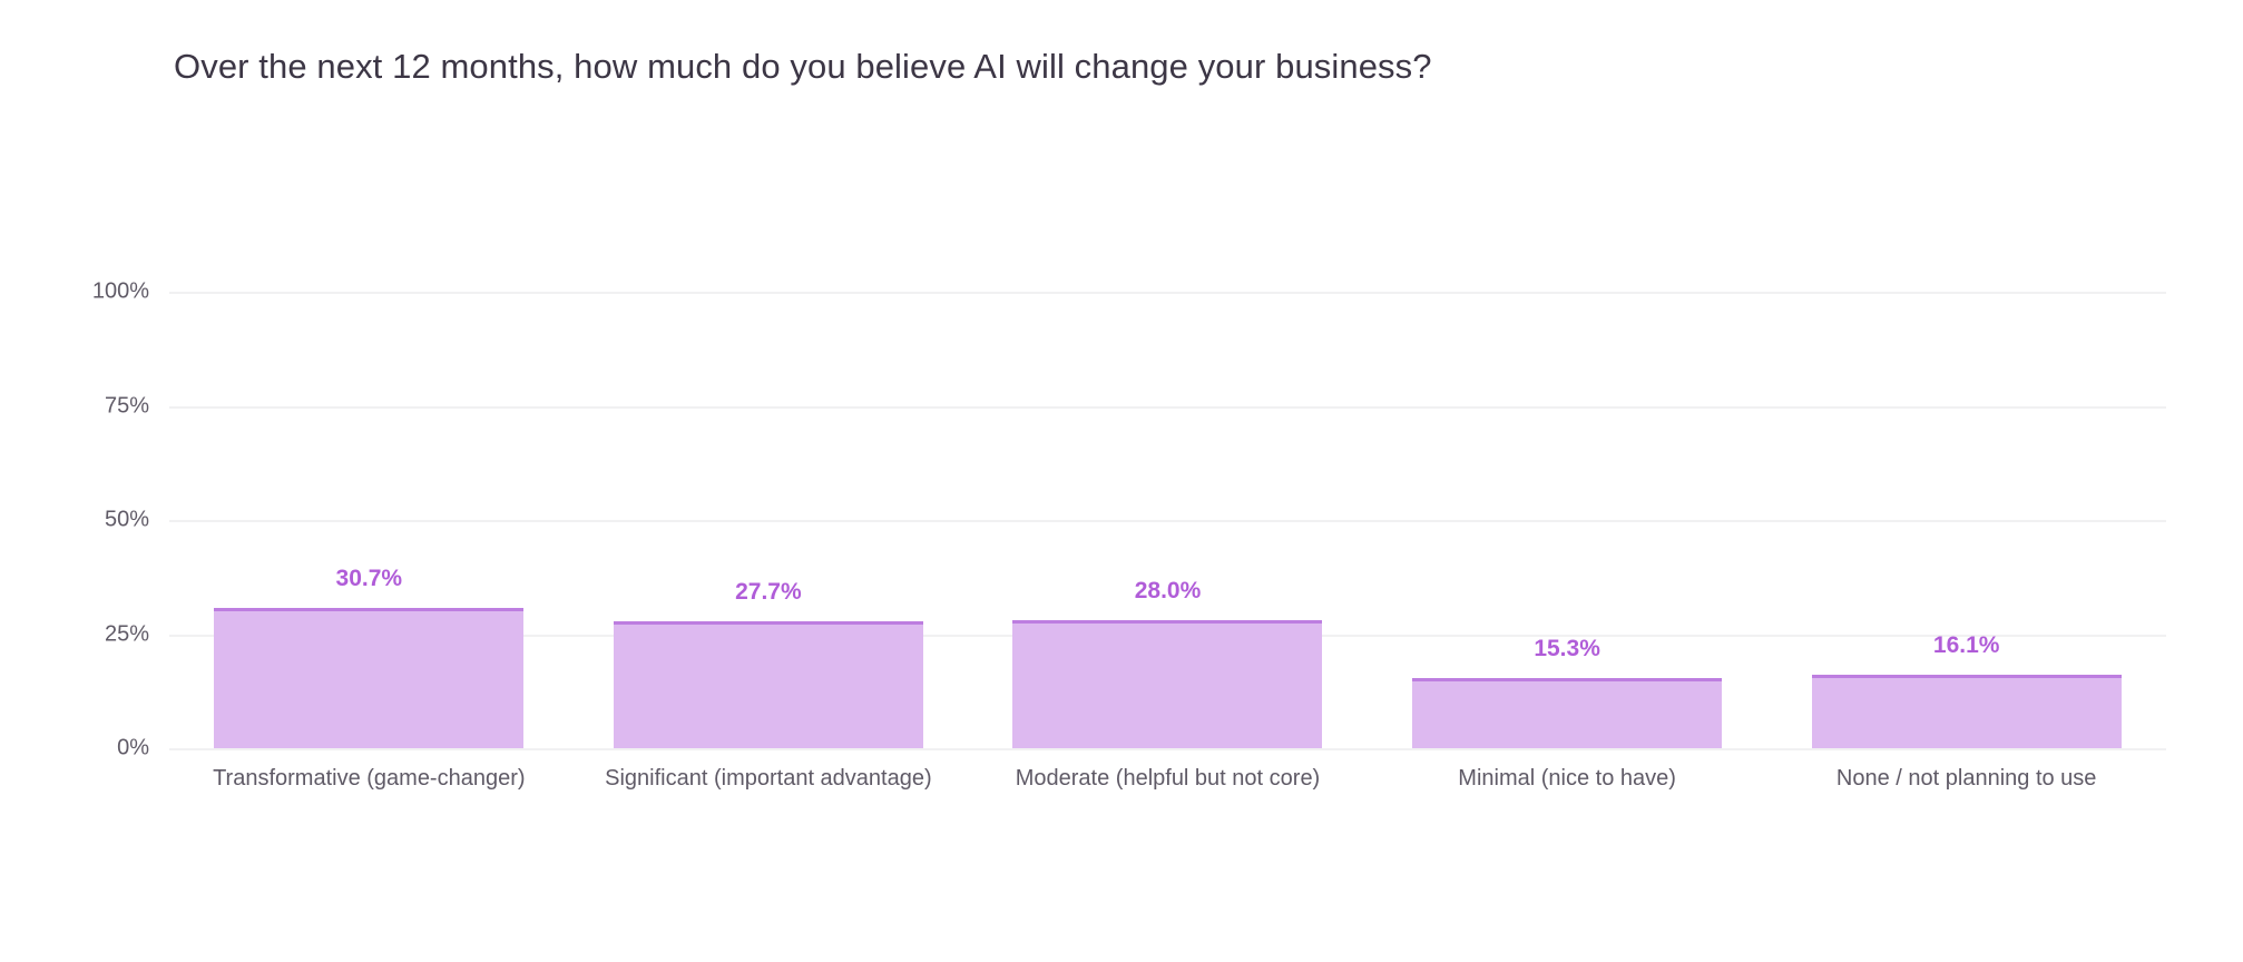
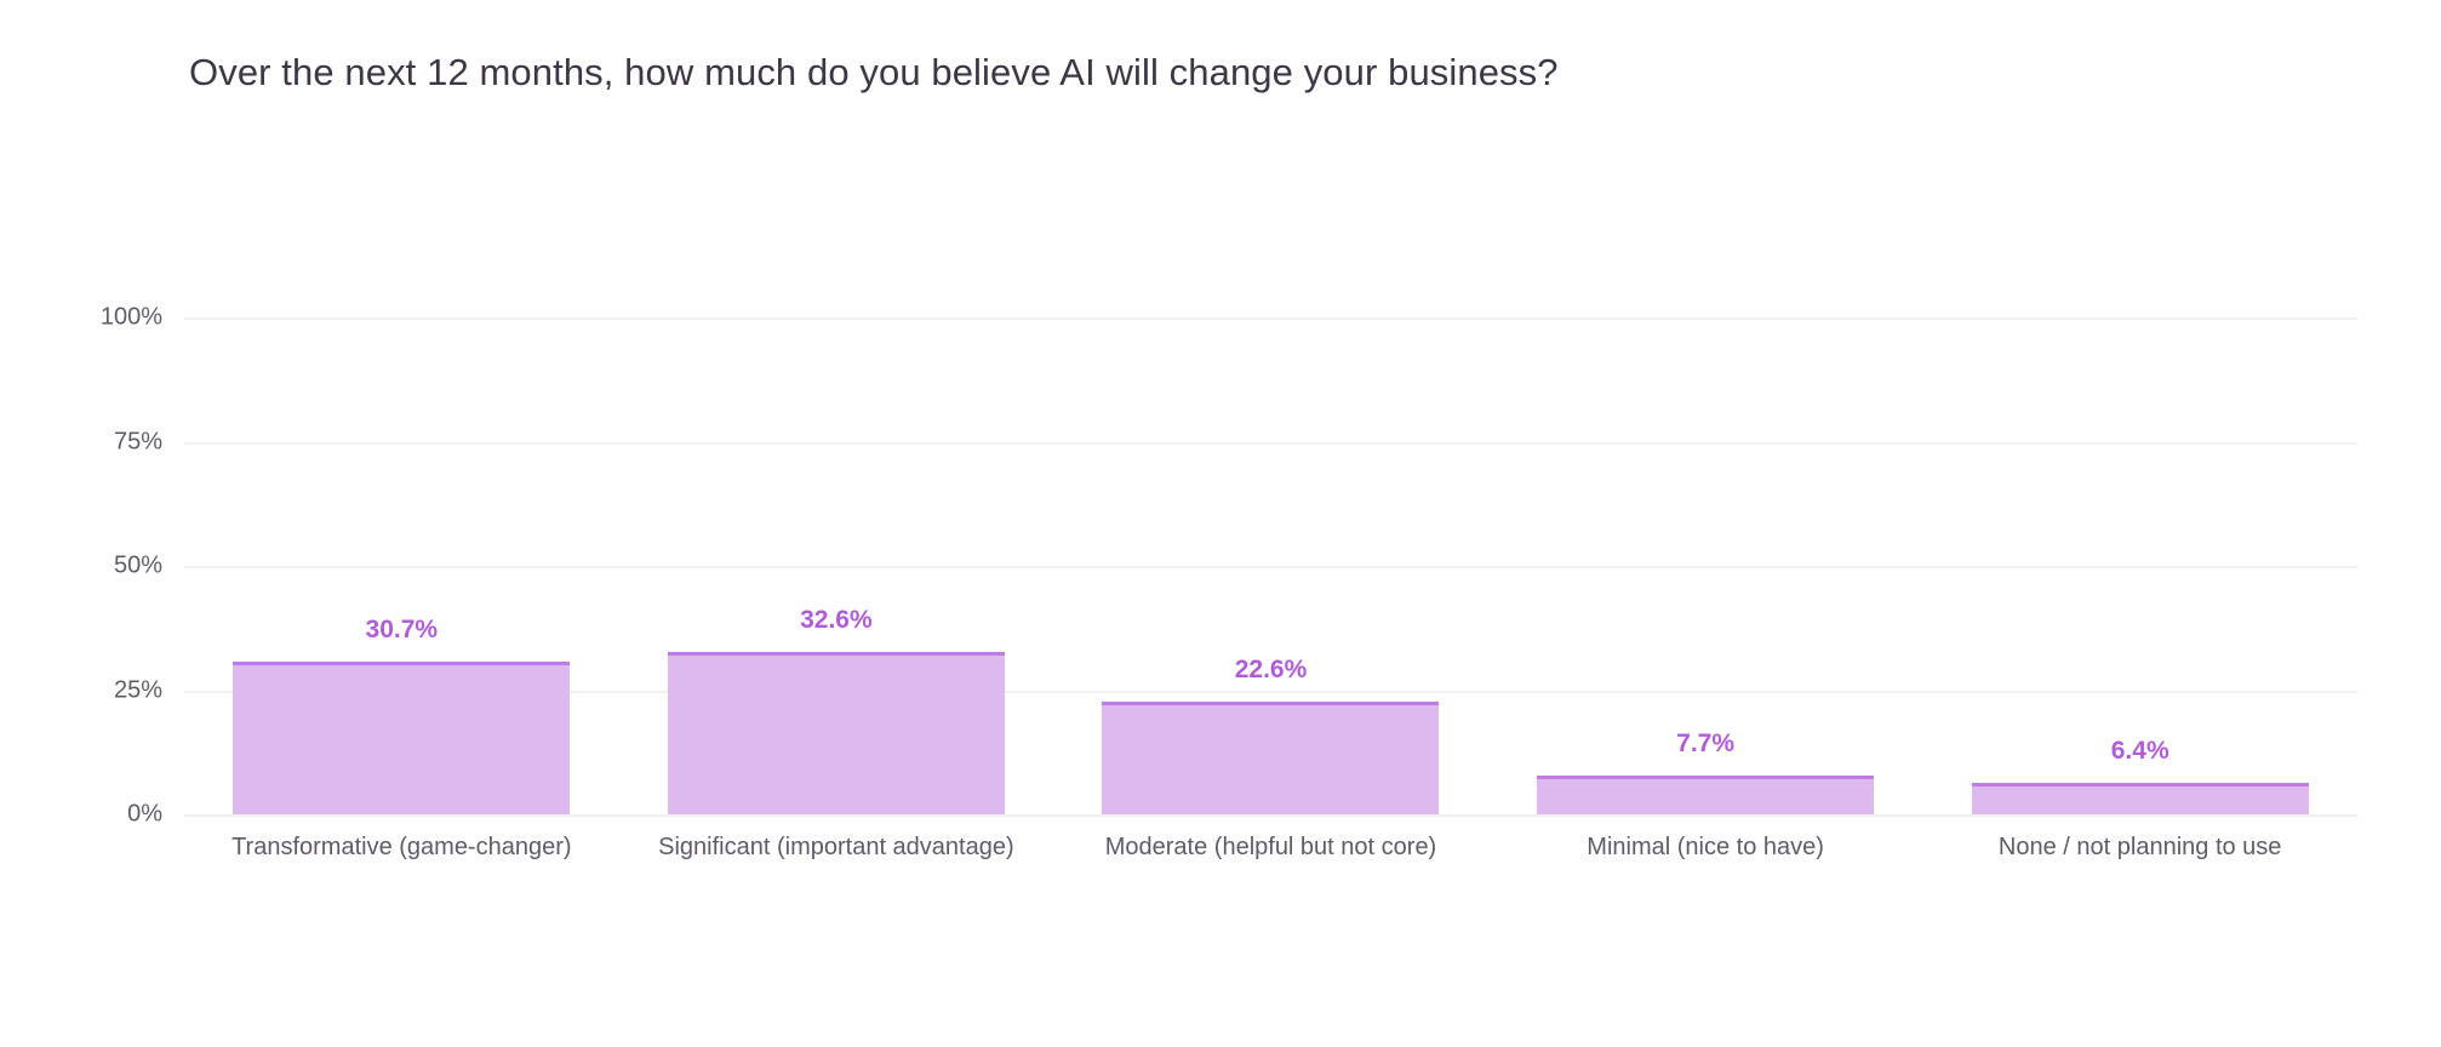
Significant (important advantage): 27.7% -> 32.6%
Moderate (helpful but not core): 28.0% -> 22.6%
Minimal (nice to have): 15.3% -> 7.7%
None / not planning to use: 16.1% -> 6.4%
